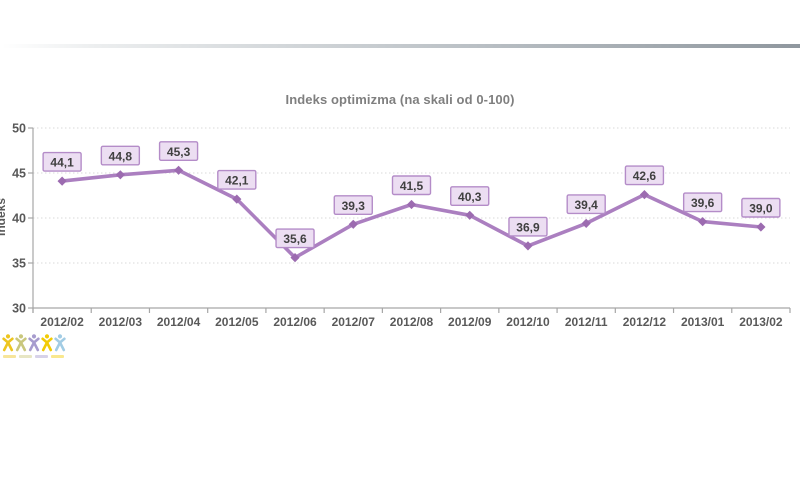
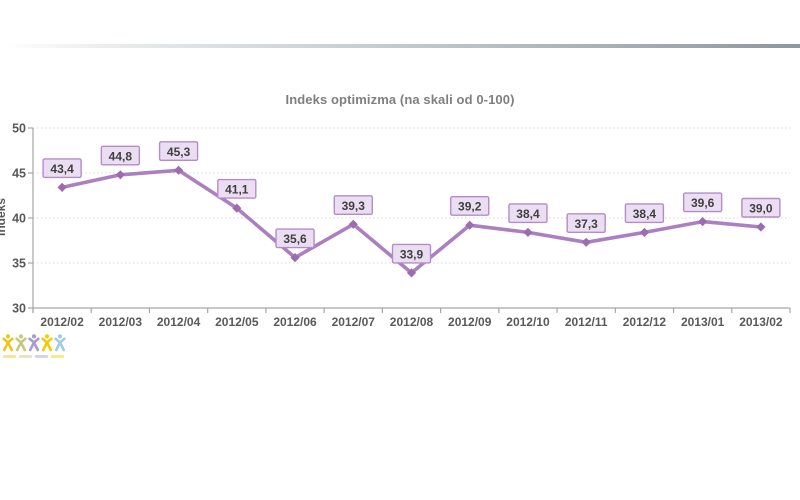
2012/02: 44,1 -> 43,4
2012/05: 42,1 -> 41,1
2012/08: 41,5 -> 33,9
2012/09: 40,3 -> 39,2
2012/10: 36,9 -> 38,4
2012/11: 39,4 -> 37,3
2012/12: 42,6 -> 38,4
